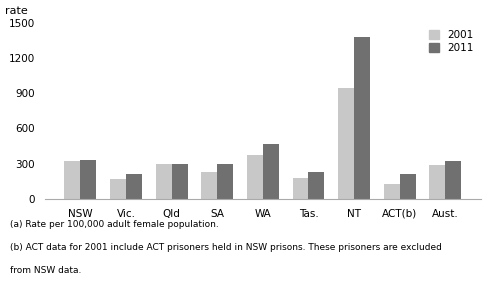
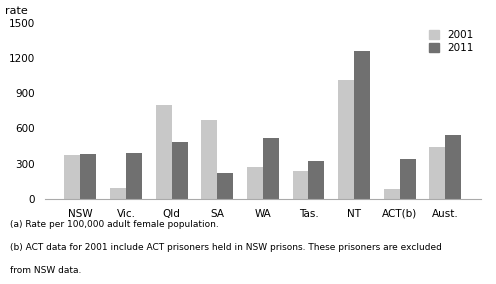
2001/NSW: 320 -> 370
2011/NSW: 330 -> 380
2001/Vic.: 160 -> 90
2011/Vic.: 210 -> 390
2001/Qld: 300 -> 800
2011/Qld: 300 -> 480
2001/SA: 230 -> 670
2011/SA: 300 -> 220
2001/WA: 380 -> 270
2011/WA: 470 -> 520
2001/Tas.: 180 -> 240
2011/Tas.: 230 -> 320
2001/NT: 940 -> 1010
2011/NT: 1380 -> 1260
2001/ACT(b): 130 -> 80
2011/ACT(b): 210 -> 340
2001/Aust.: 280 -> 440
2011/Aust.: 320 -> 540
